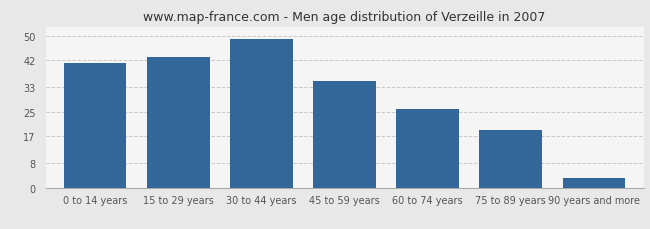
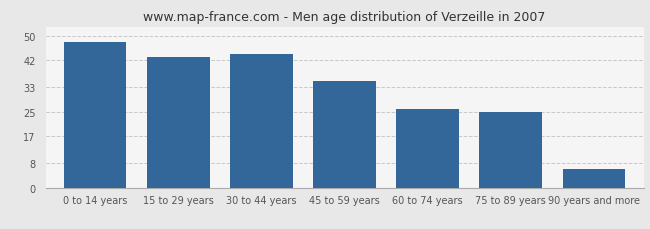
0 to 14 years: 41 -> 48
30 to 44 years: 49 -> 44
75 to 89 years: 19 -> 25
90 years and more: 3 -> 6
